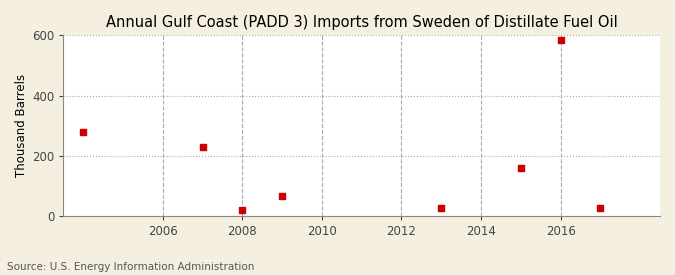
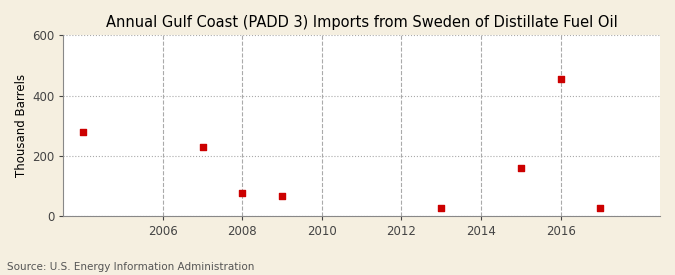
2008: 20 -> 75
2016: 585 -> 455
